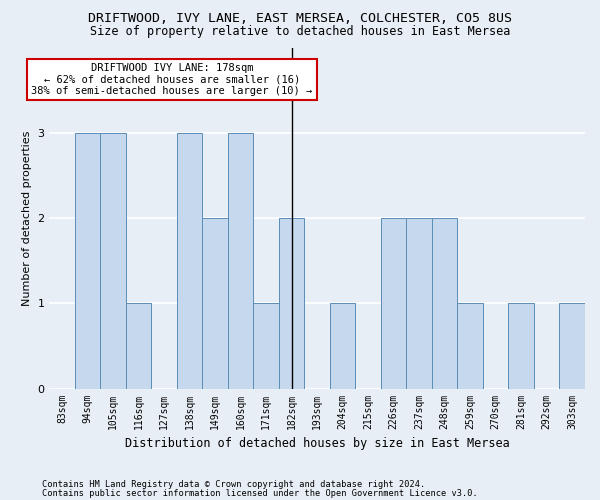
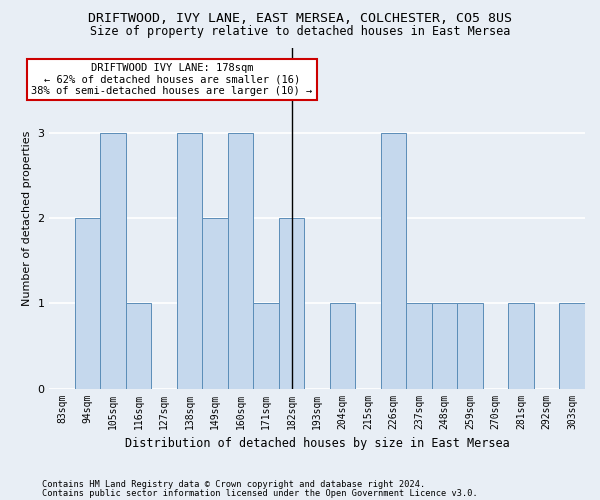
94sqm: 3 -> 2
226sqm: 2 -> 3
237sqm: 2 -> 1
248sqm: 2 -> 1
